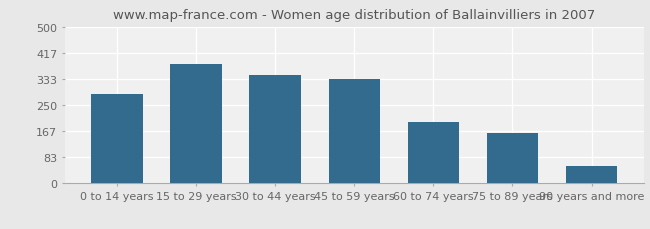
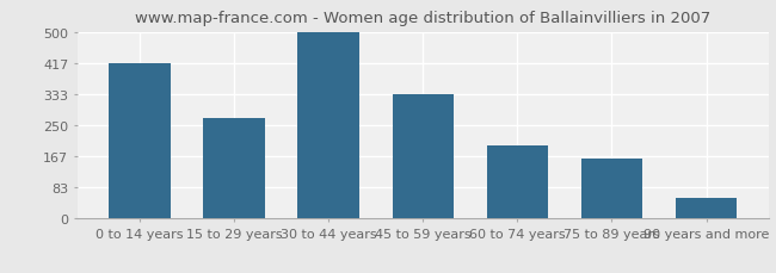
0 to 14 years: 285 -> 417
15 to 29 years: 380 -> 270
30 to 44 years: 345 -> 500
